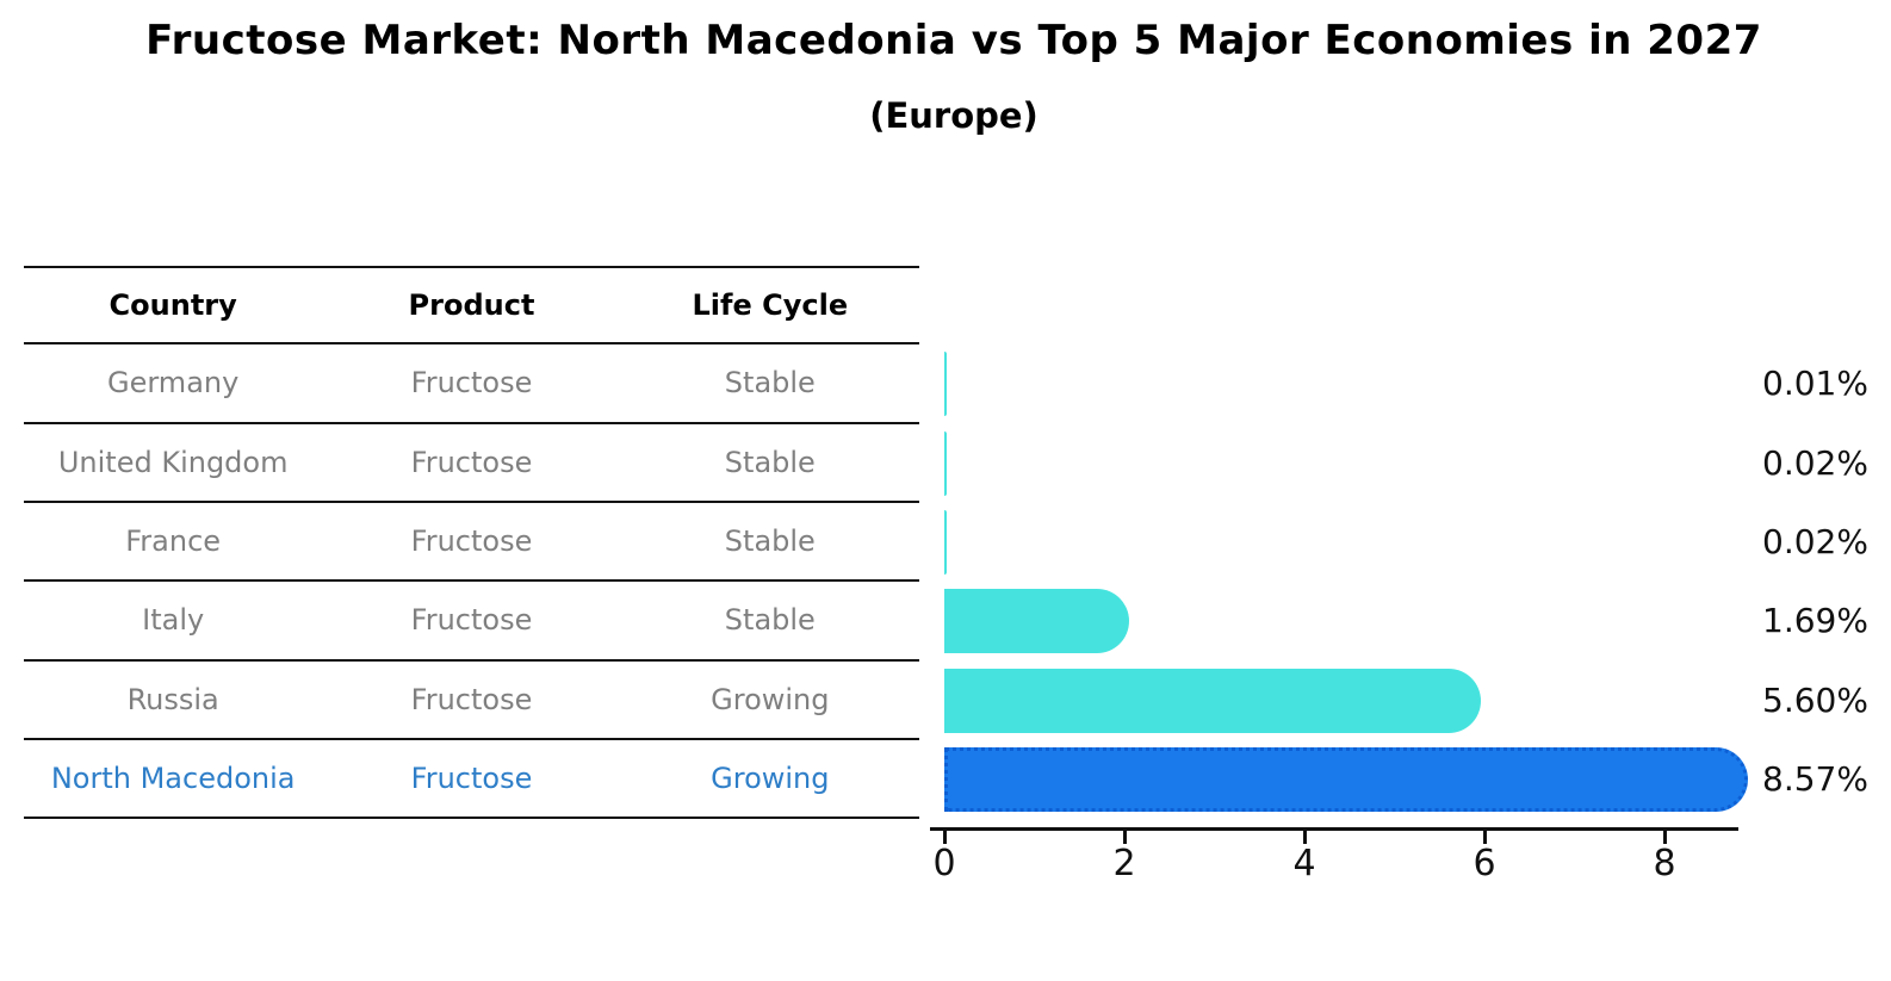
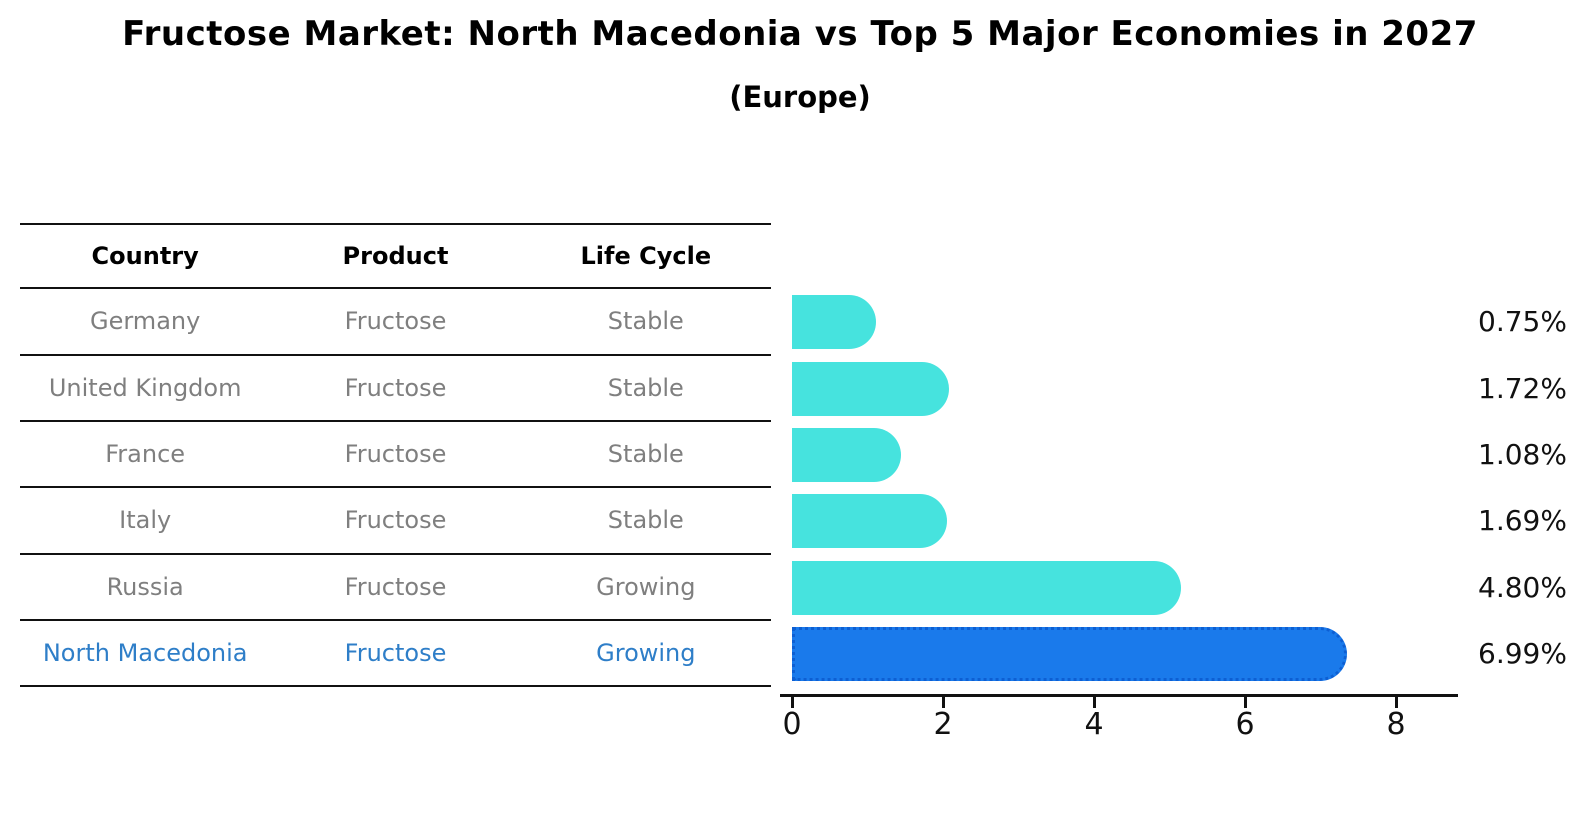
Germany: 0.01% -> 0.75%
United Kingdom: 0.02% -> 1.72%
France: 0.02% -> 1.08%
Russia: 5.60% -> 4.80%
North Macedonia: 8.57% -> 6.99%
